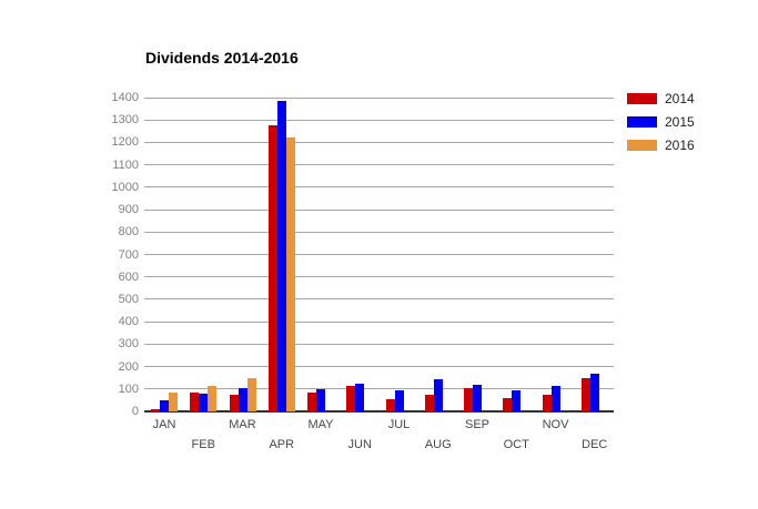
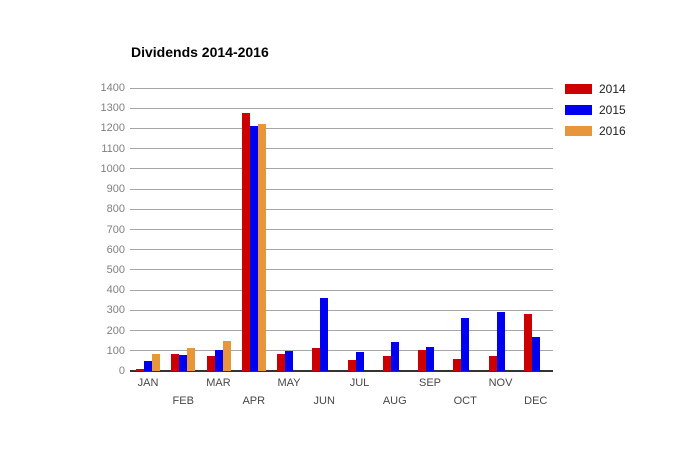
2015/APR: 1380 -> 1210
2015/JUN: 120 -> 360
2015/OCT: 100 -> 260
2015/NOV: 120 -> 290
2014/DEC: 150 -> 280
